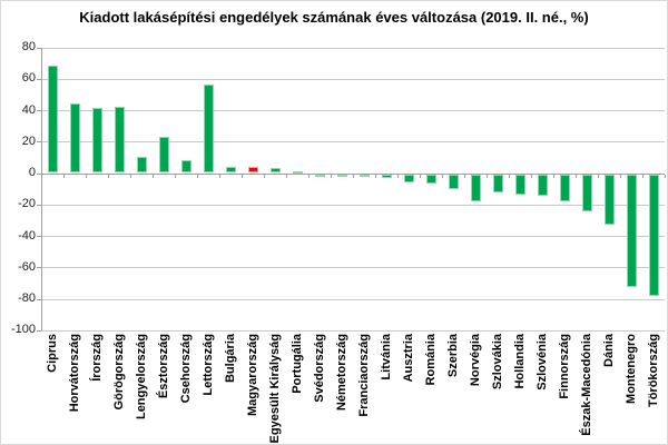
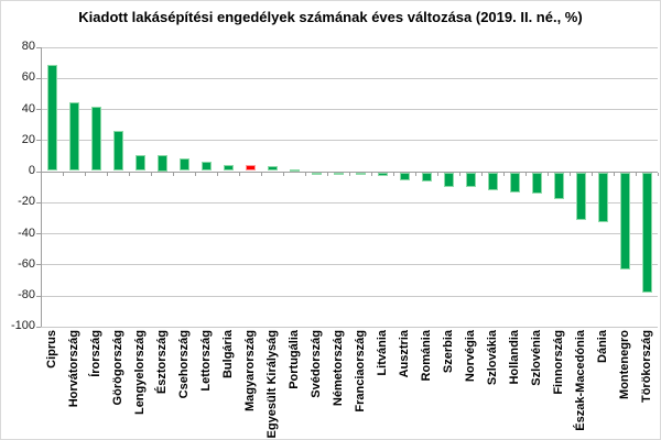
Görögország: 42 -> 26
Észtország: 23 -> 10
Lettország: 56 -> 6
Norvégia: -17 -> -10
Észak-Macedónia: -24 -> -31
Montenegro: -72 -> -62
